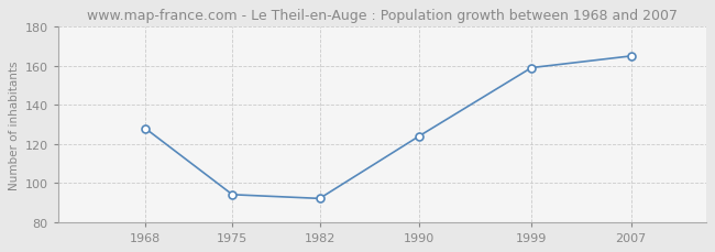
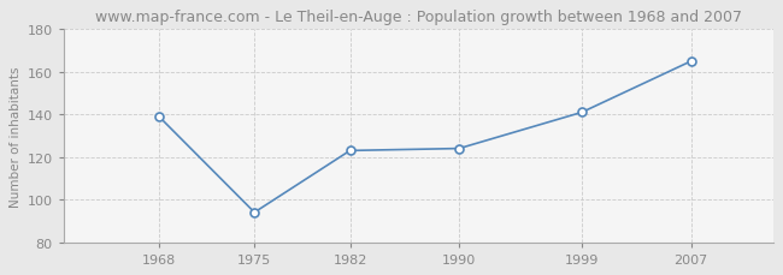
1968: 128 -> 139
1982: 92 -> 123
1999: 159 -> 141
